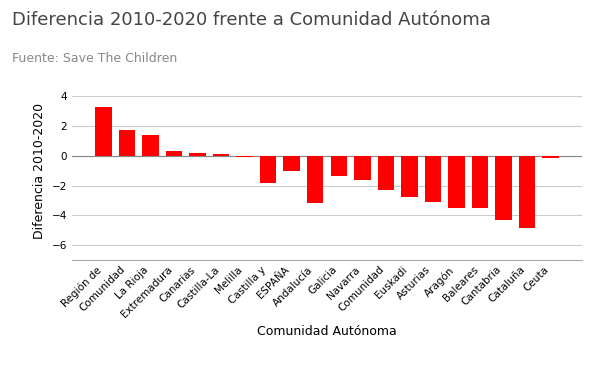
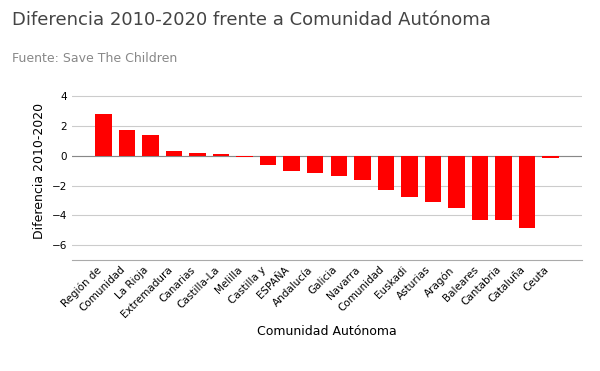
Región de: 3.3 -> 2.9
Castilla y: -1.8 -> -0.7
Andalucía: -3.2 -> -1.1
Baleares: -3.5 -> -4.3
